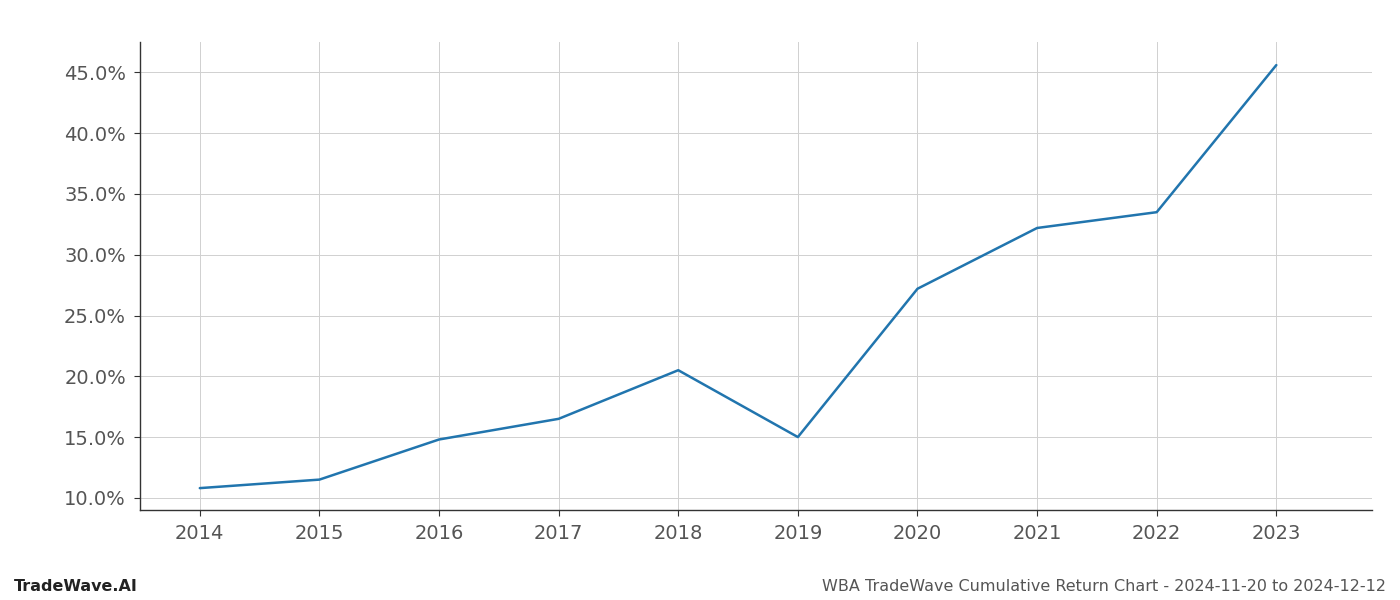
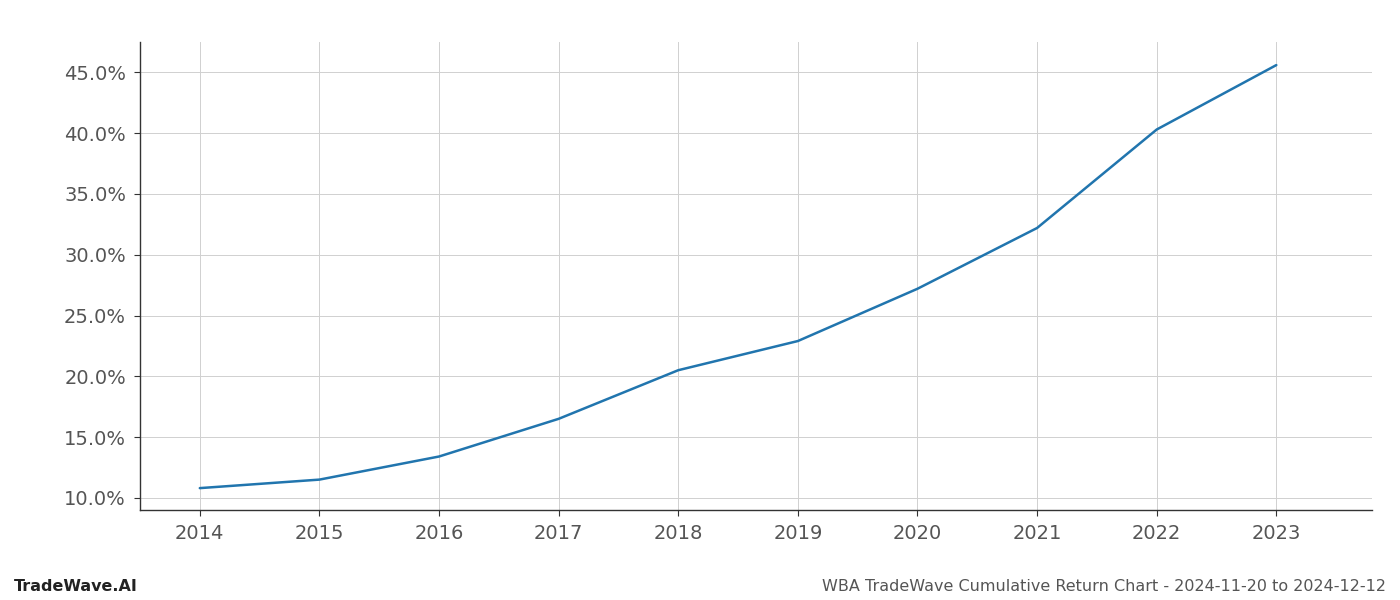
2016: 14.8% -> 13.4%
2019: 15.0% -> 22.9%
2022: 33.5% -> 40.3%
